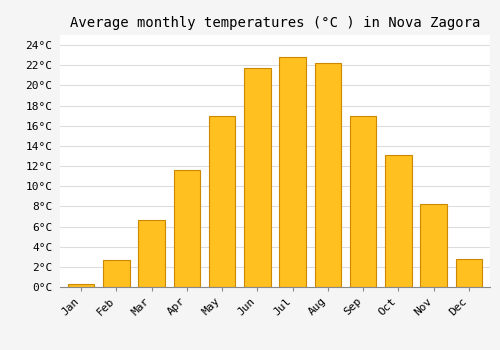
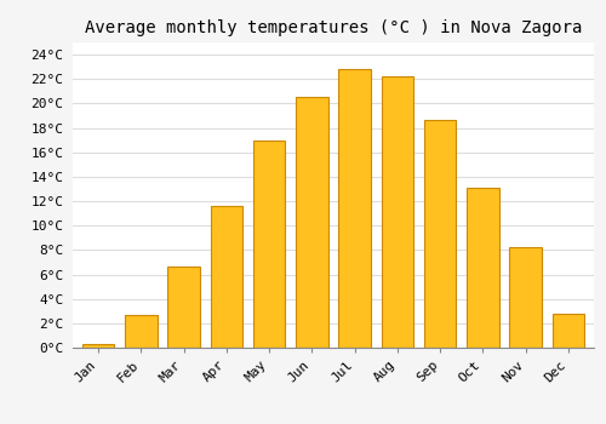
Jun: 21.7°C -> 20.5°C
Sep: 17.0°C -> 18.7°C
